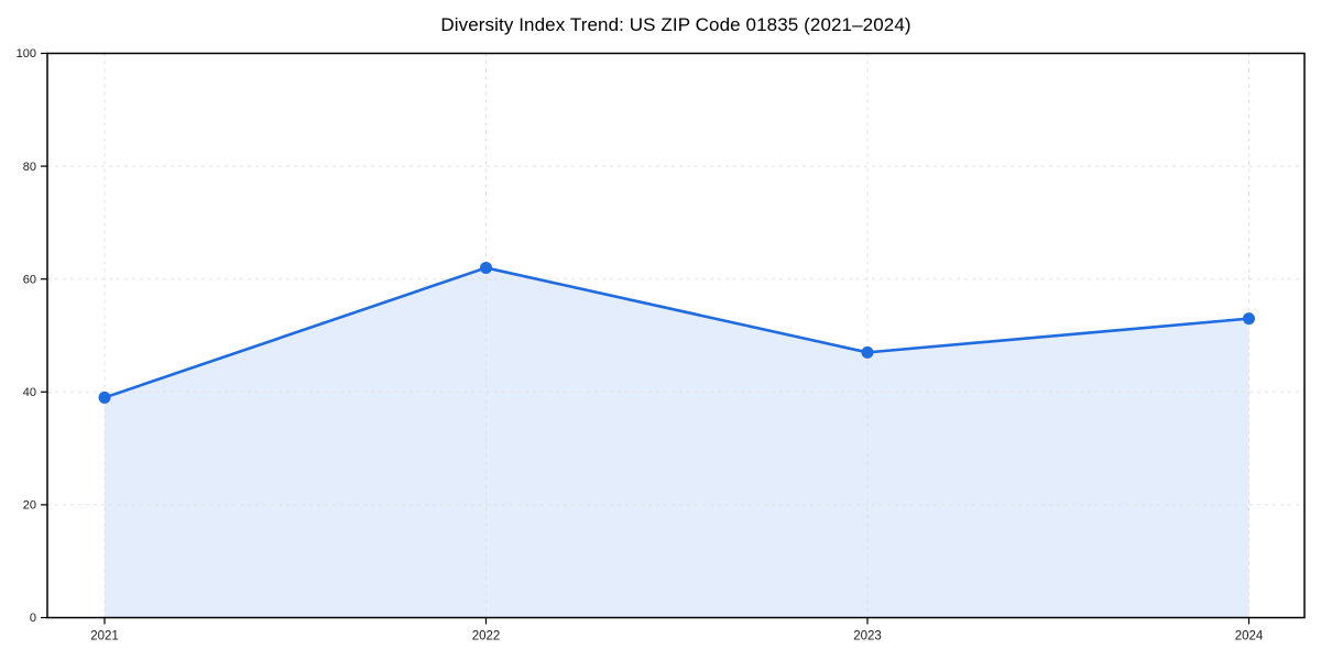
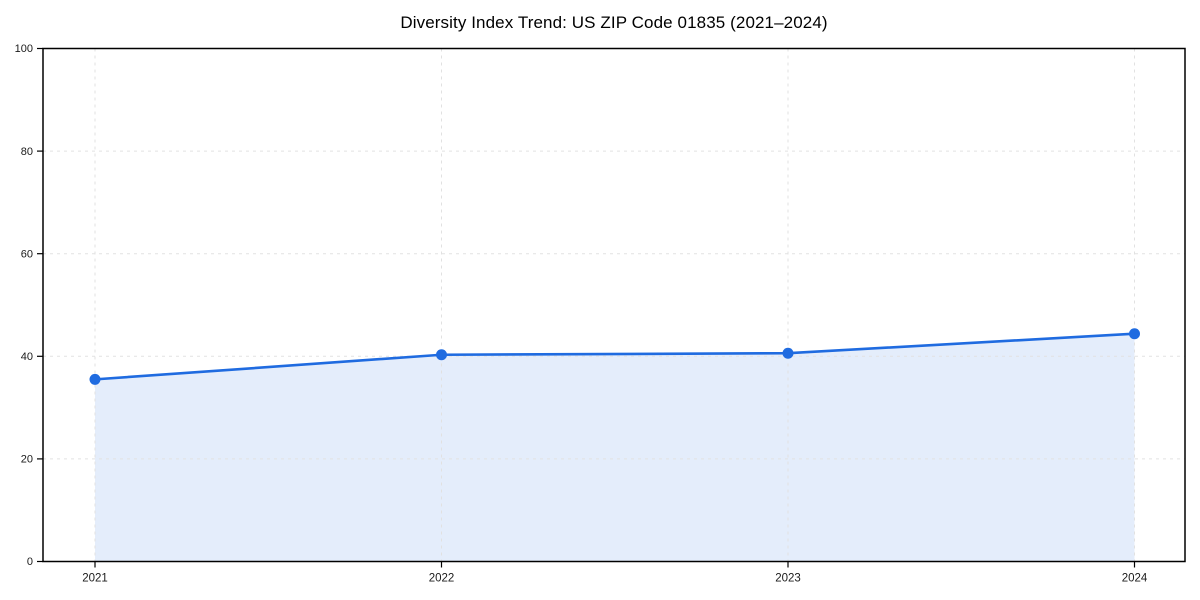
2021: 39 -> 36
2022: 62 -> 40
2023: 47 -> 41
2024: 53 -> 44
